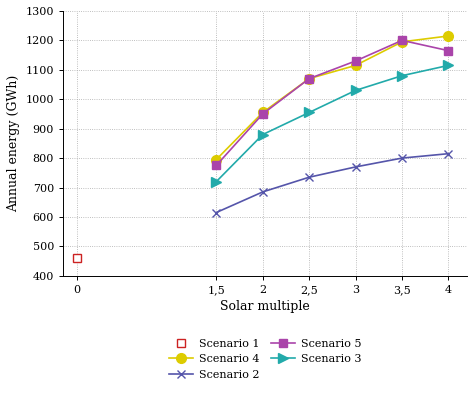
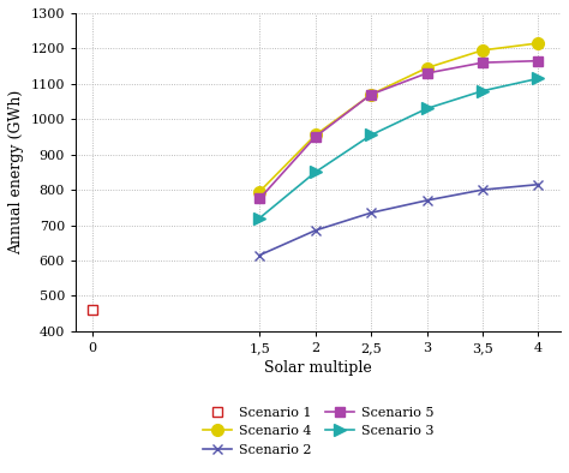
Scenario 3/2: 880 -> 850
Scenario 4/3: 1115 -> 1145
Scenario 5/3,5: 1200 -> 1160
